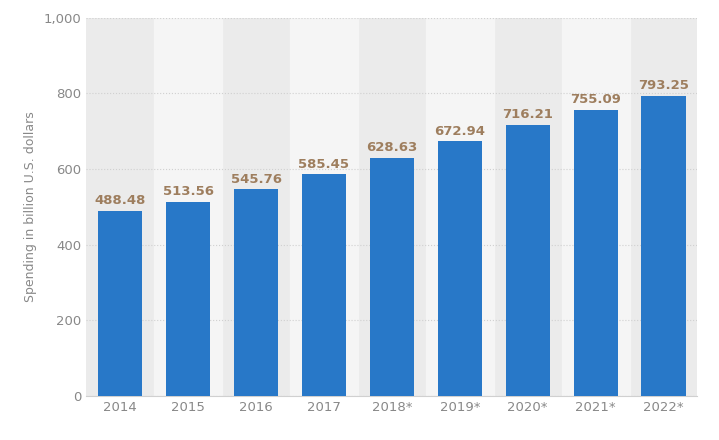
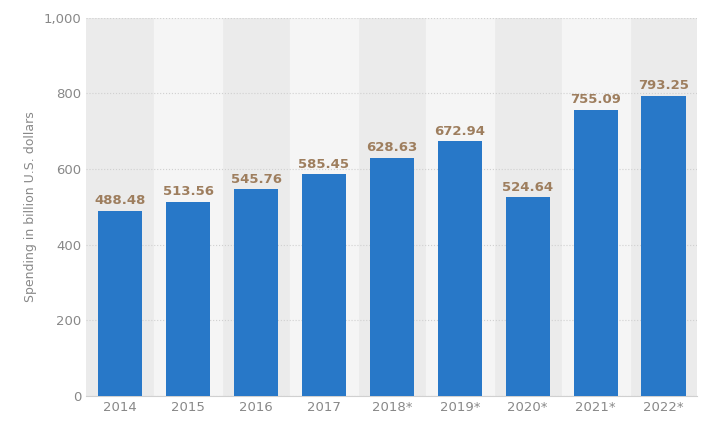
2020*: 716.21 -> 524.64
